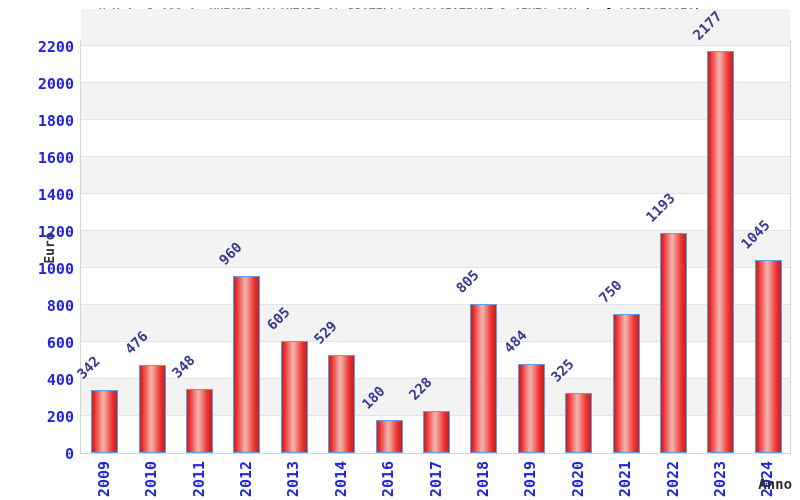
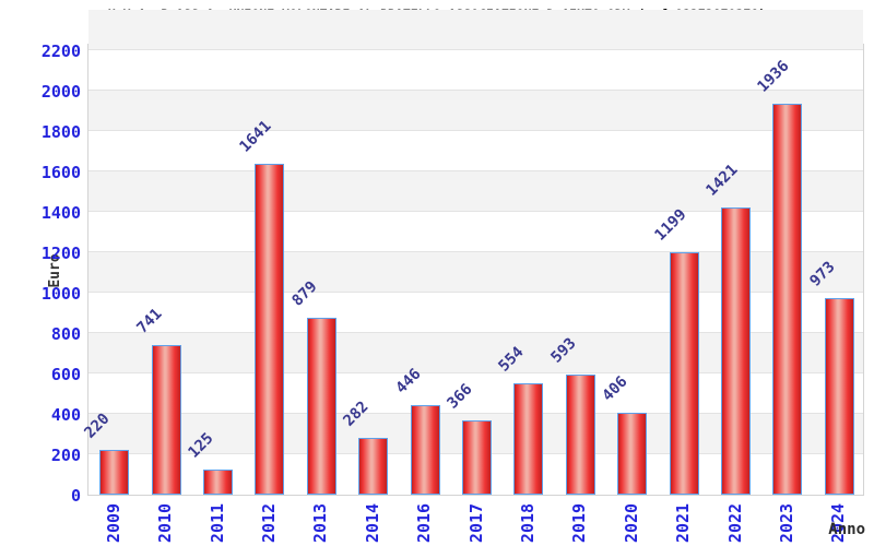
2009: 342 -> 220
2010: 476 -> 741
2011: 348 -> 125
2012: 960 -> 1641
2013: 605 -> 879
2014: 529 -> 282
2016: 180 -> 446
2017: 228 -> 366
2018: 805 -> 554
2019: 484 -> 593
2020: 325 -> 406
2021: 750 -> 1199
2022: 1193 -> 1421
2023: 2177 -> 1936
2024: 1045 -> 973
